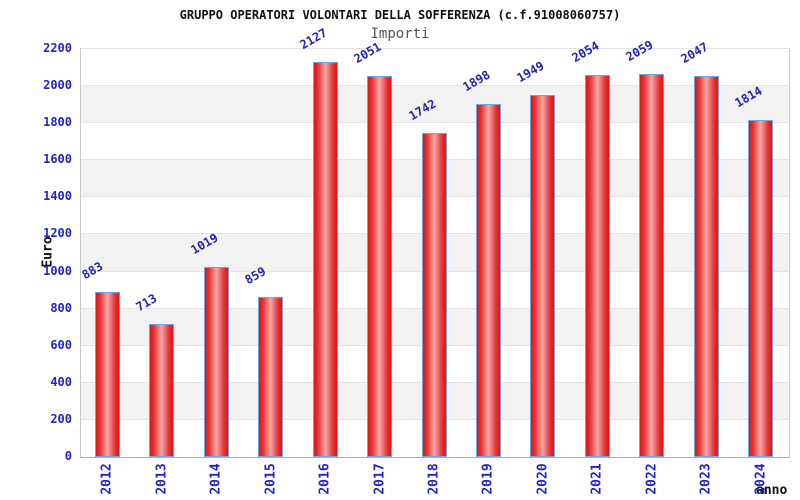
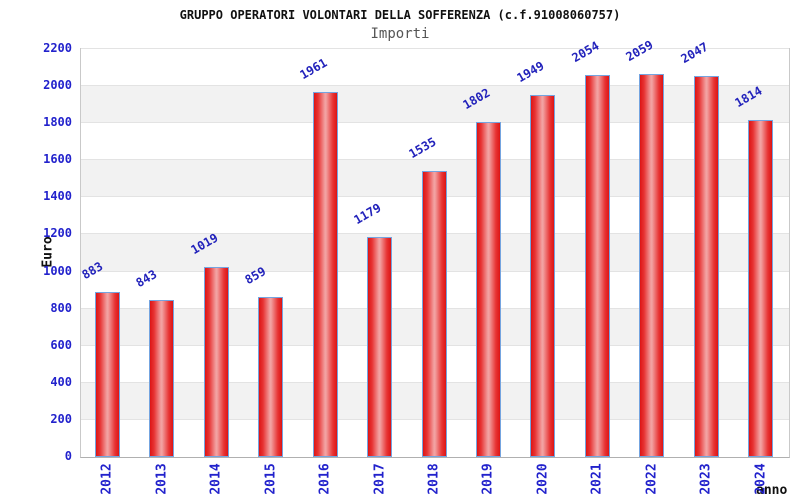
2013: 713 -> 843
2016: 2127 -> 1961
2017: 2051 -> 1179
2018: 1742 -> 1535
2019: 1898 -> 1802
